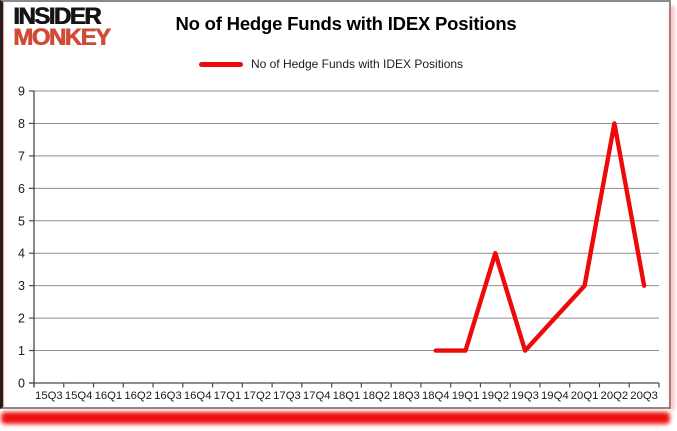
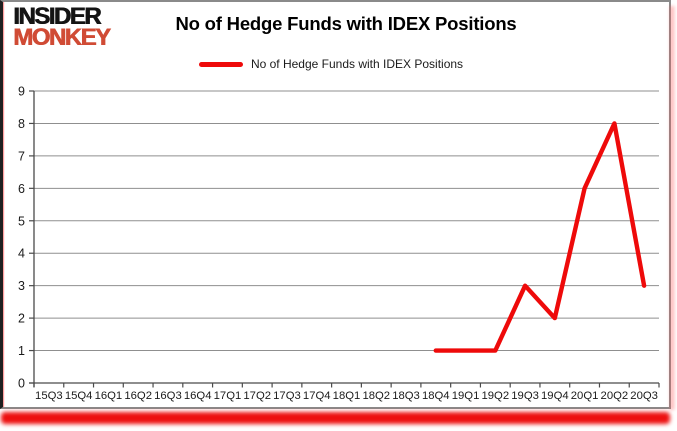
19Q2: 4 -> 1
19Q3: 1 -> 3
20Q1: 3 -> 6
